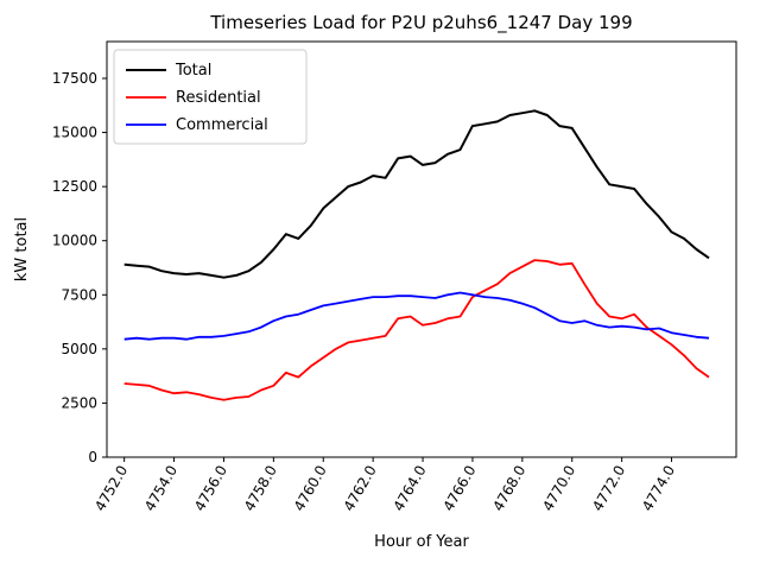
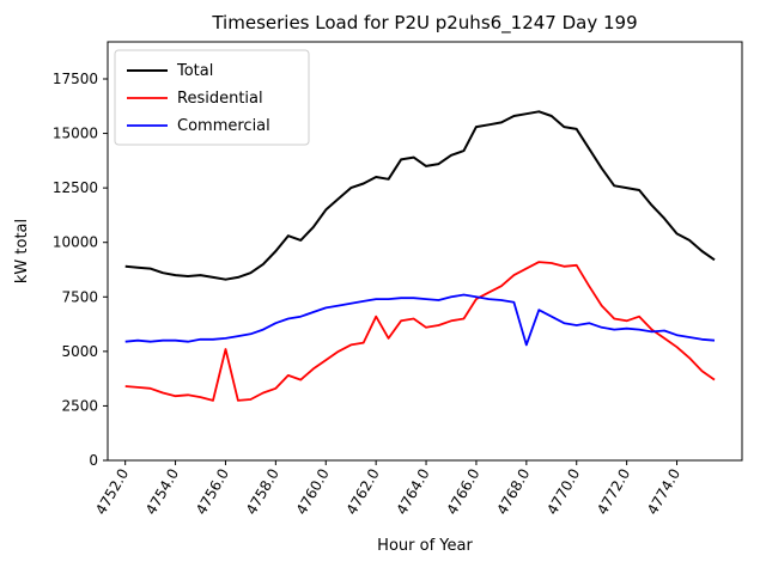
Residential/4756.0: 2600 -> 5100
Residential/4762.0: 5500 -> 6600
Commercial/4768.0: 7100 -> 5300
